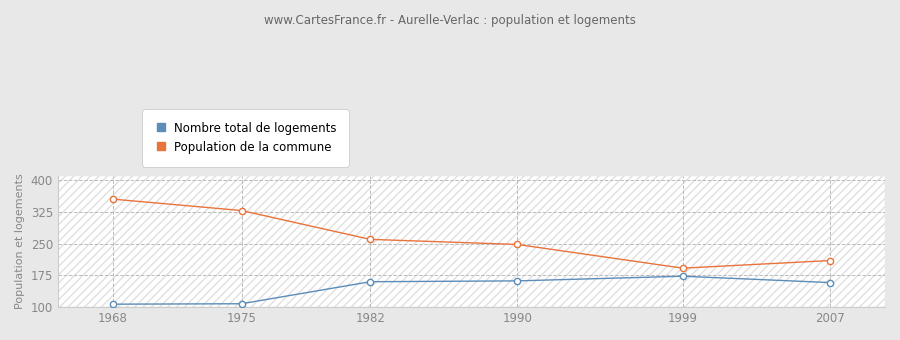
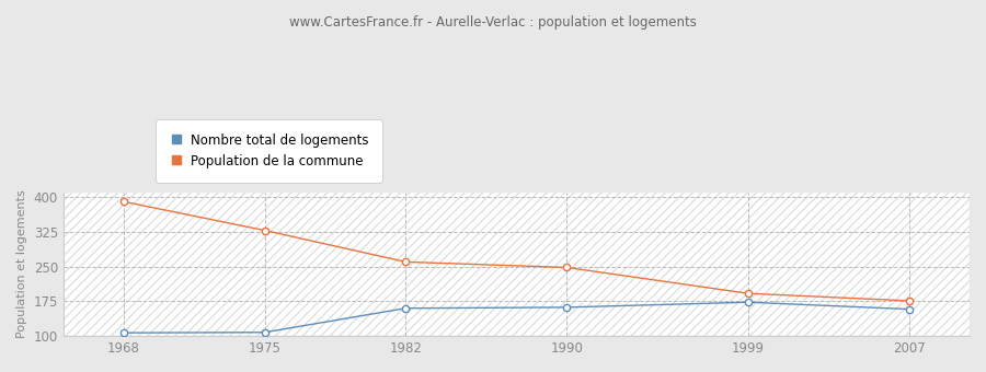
Population de la commune/1968: 355 -> 390
Population de la commune/2007: 210 -> 176
